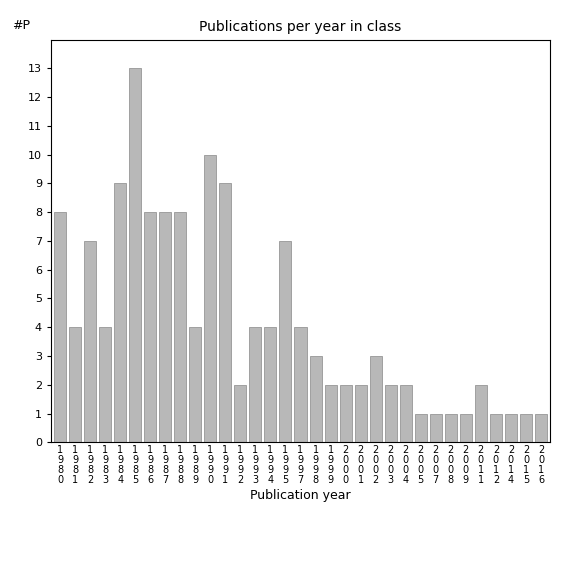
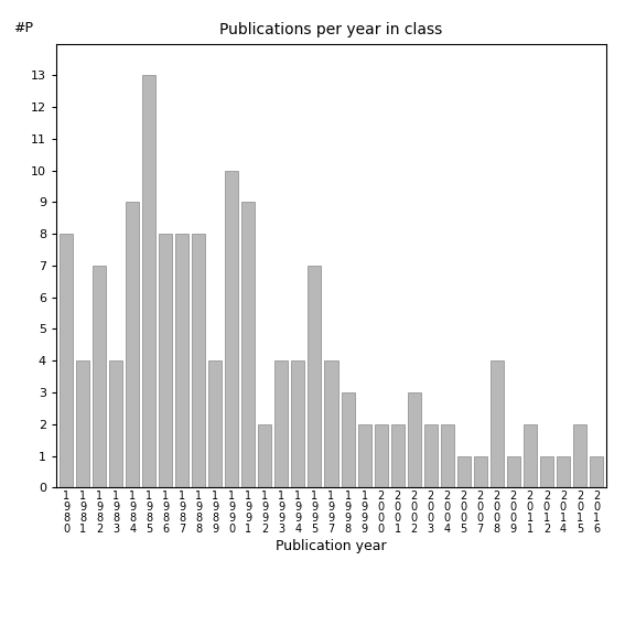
2 0 0 8: 1 -> 4
2 0 1 5: 1 -> 2
